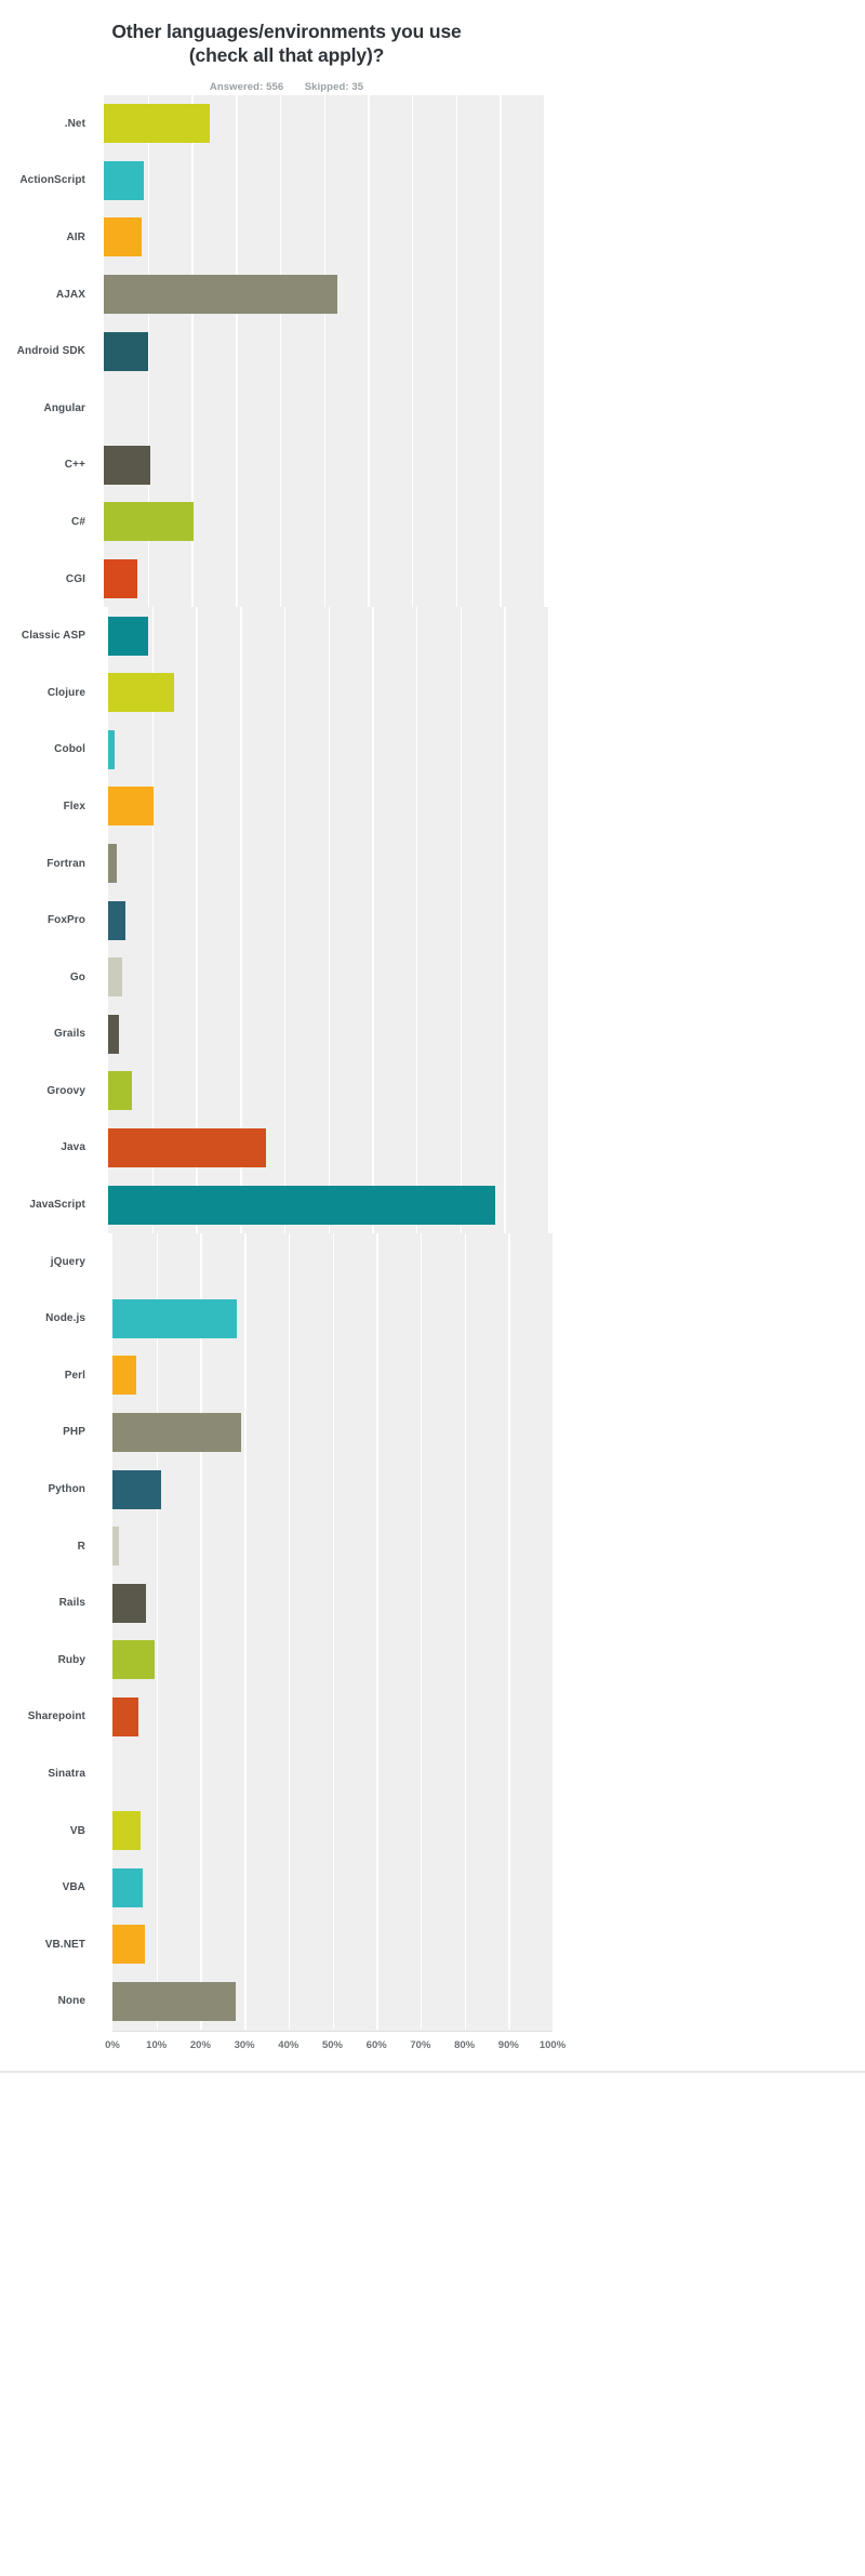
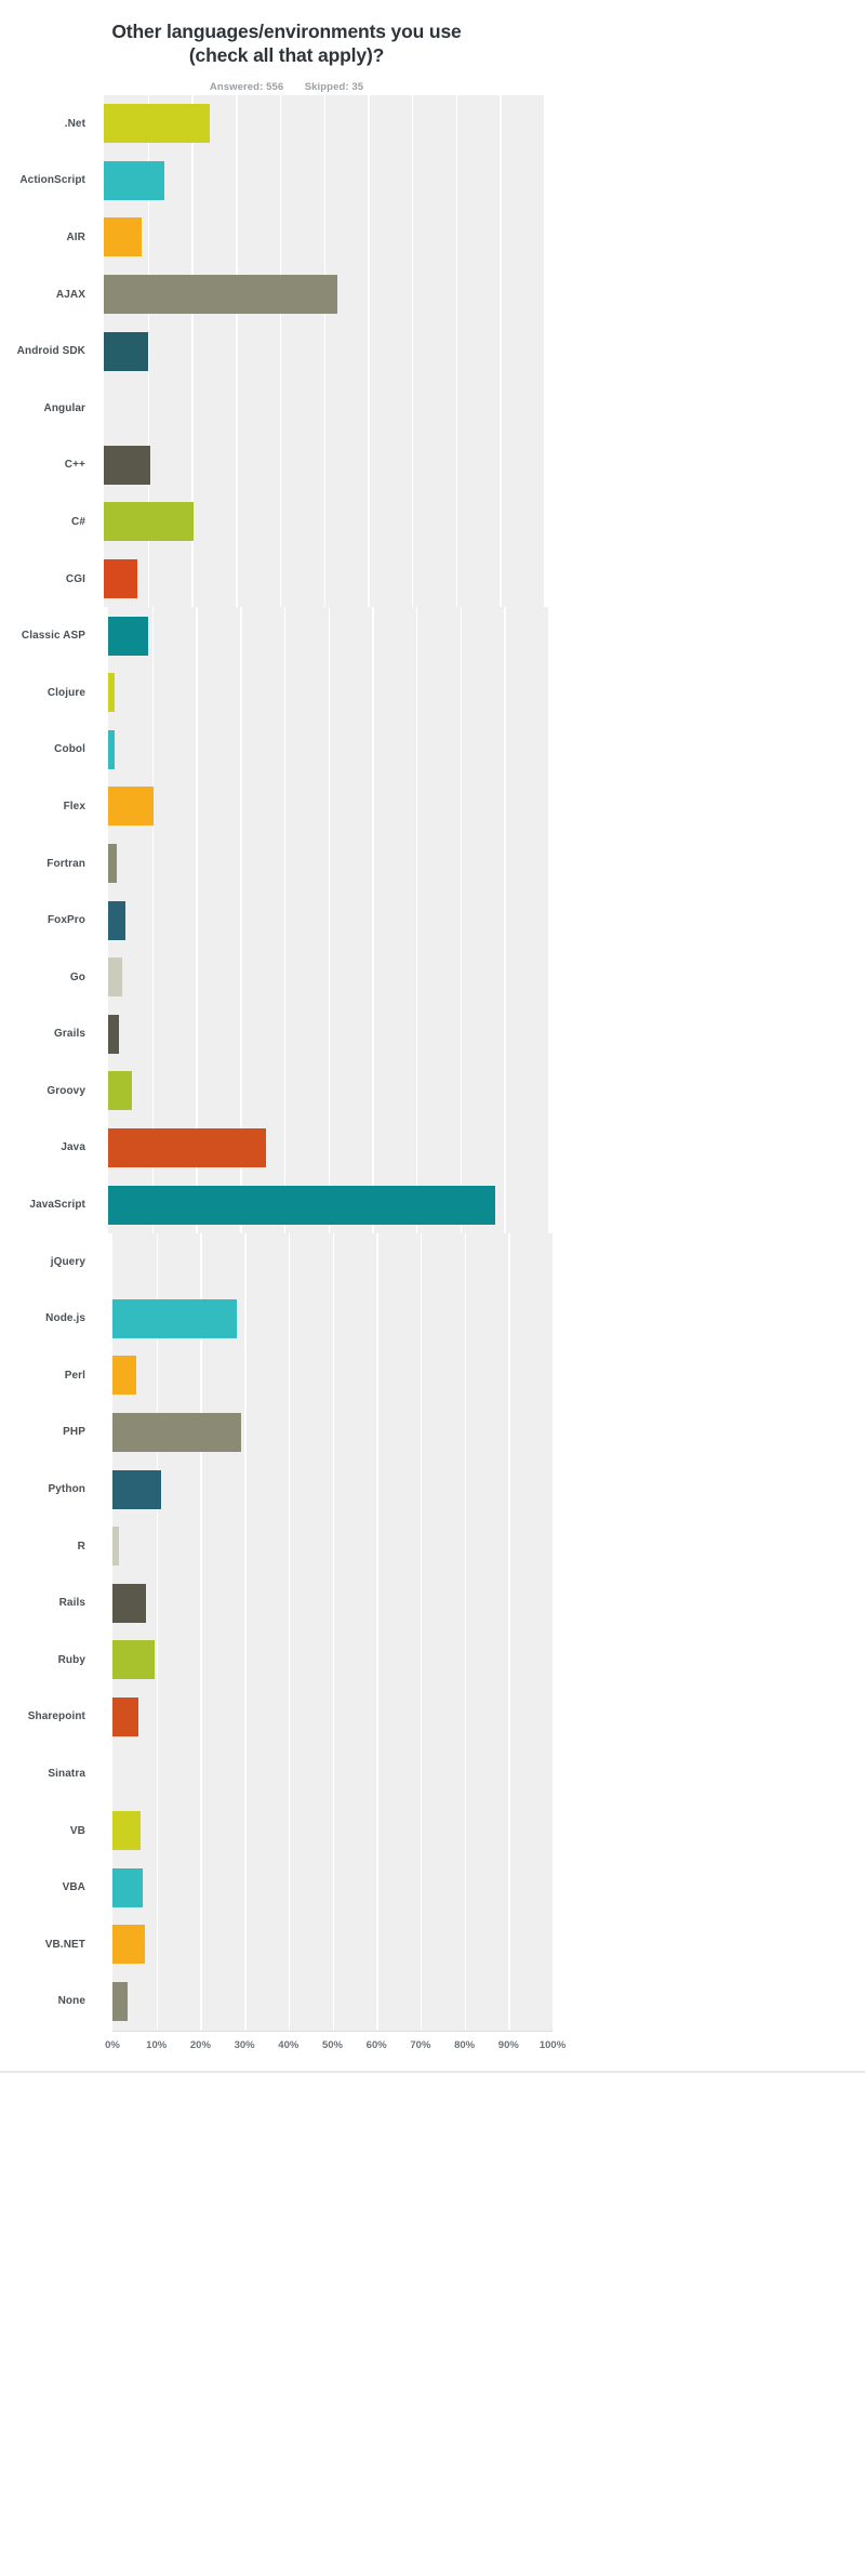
ActionScript: 9% -> 14%
Clojure: 15% -> 2%
None: 28% -> 4%
